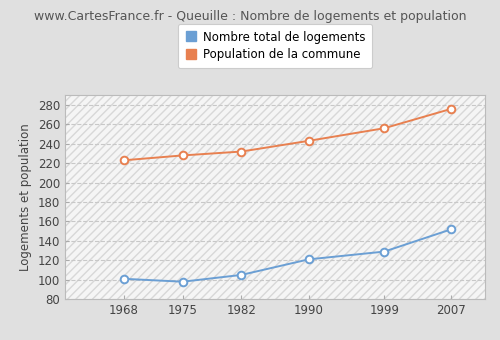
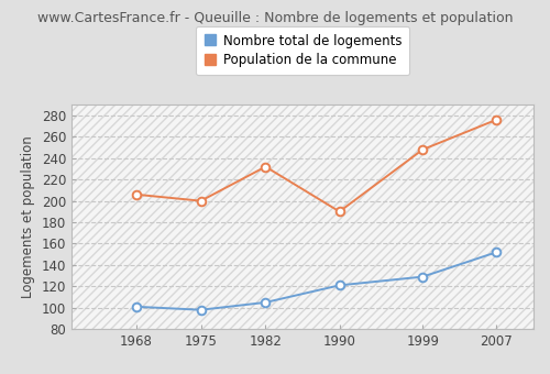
Population de la commune/1968: 223 -> 206
Population de la commune/1975: 228 -> 200
Population de la commune/1990: 243 -> 190
Population de la commune/1999: 256 -> 248
